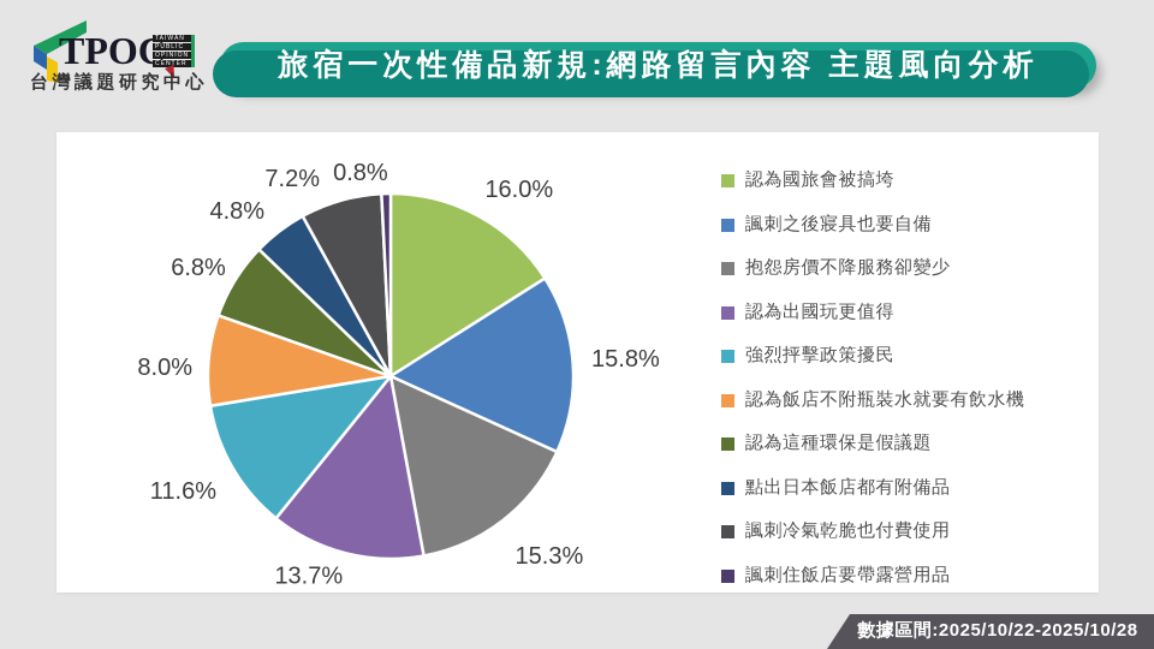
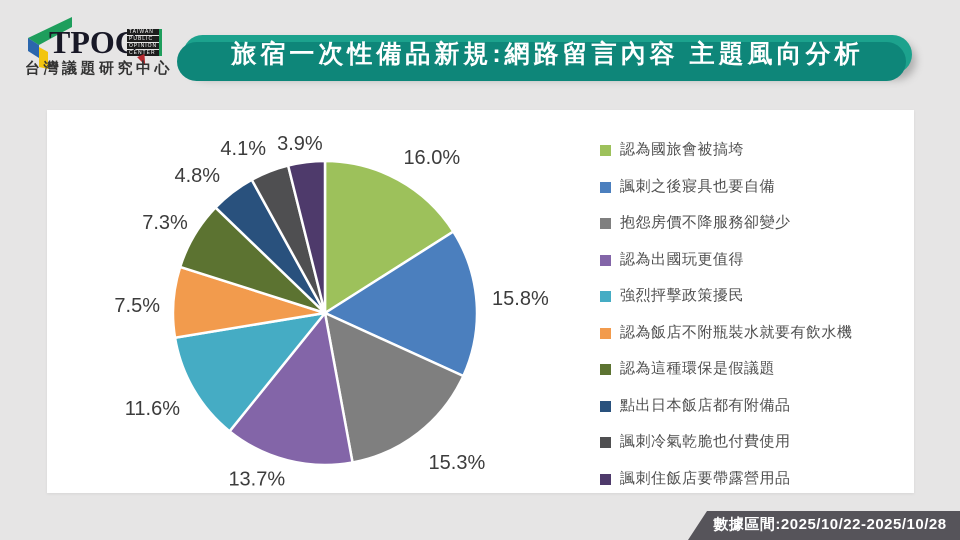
認為飯店不附瓶裝水就要有飲水機: 8.0% -> 7.5%
認為這種環保是假議題: 6.8% -> 7.3%
諷刺冷氣乾脆也付費使用: 7.2% -> 4.1%
諷刺住飯店要帶露營用品: 0.8% -> 3.9%
